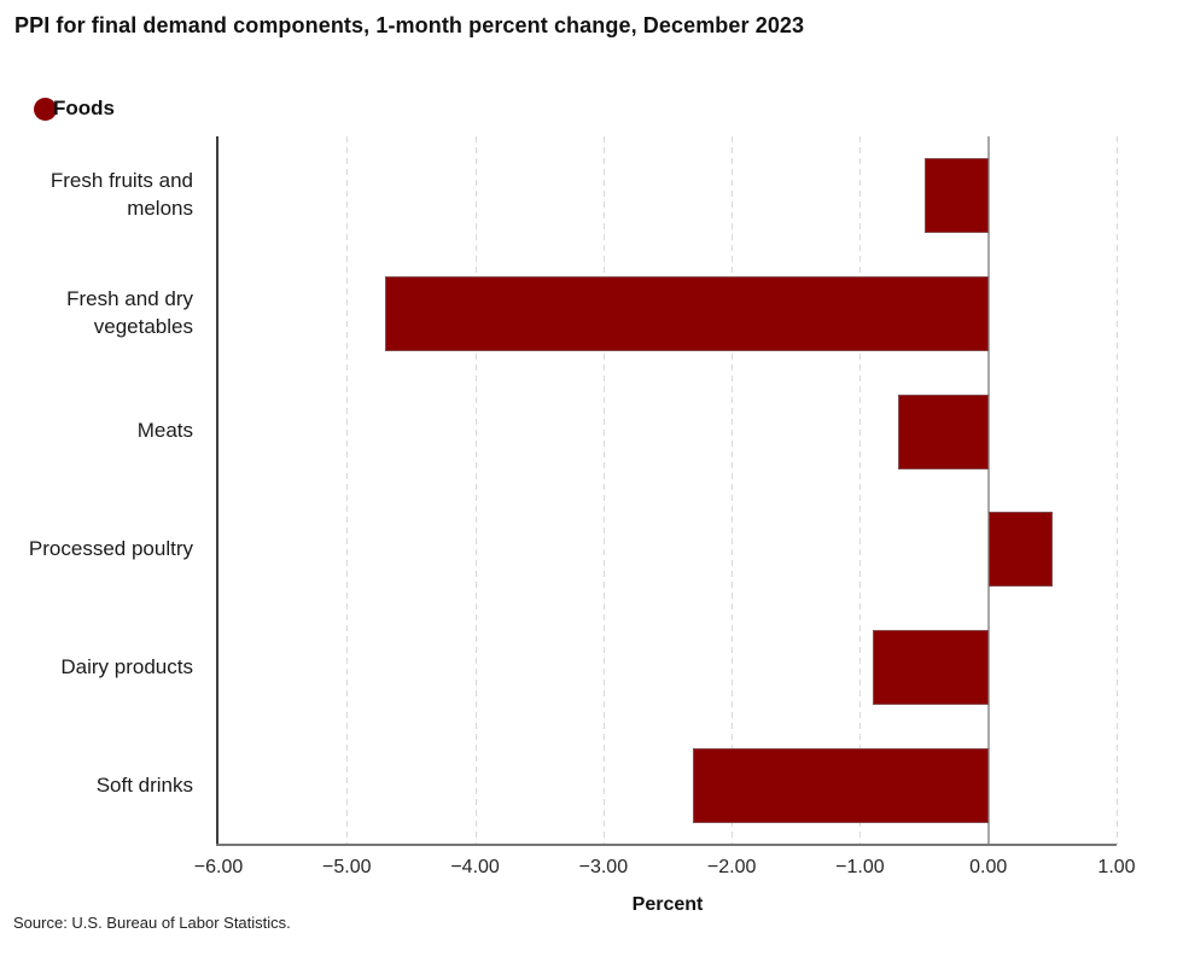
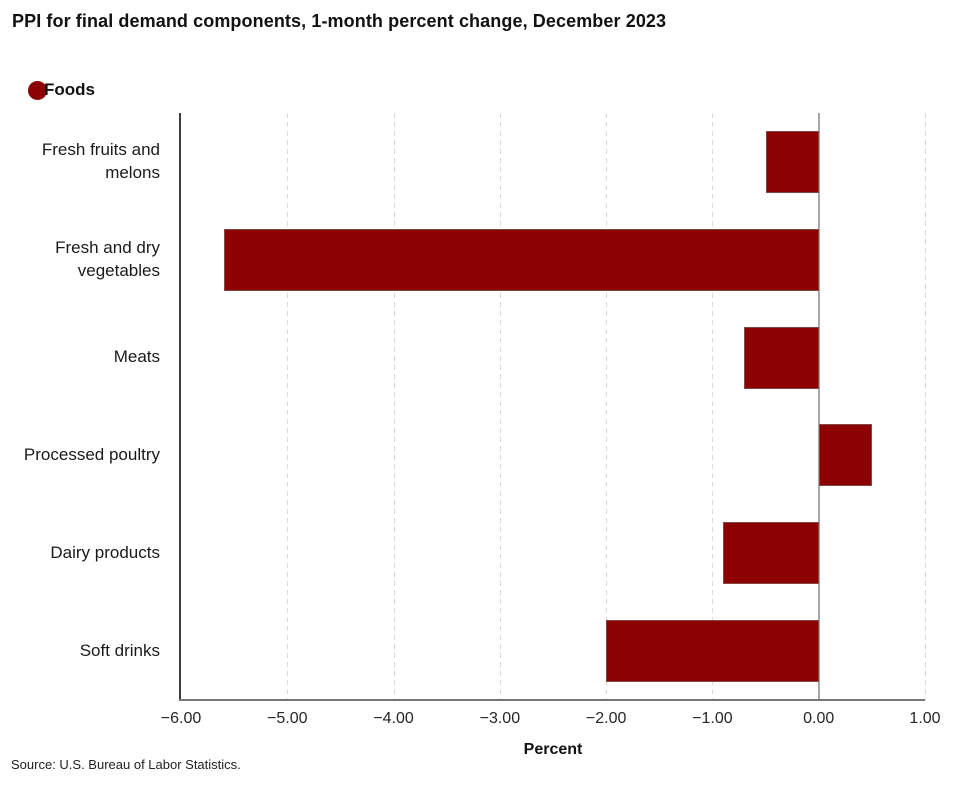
Fresh and dry vegetables: -4.7 -> -5.6
Soft drinks: -2.3 -> -2.0
